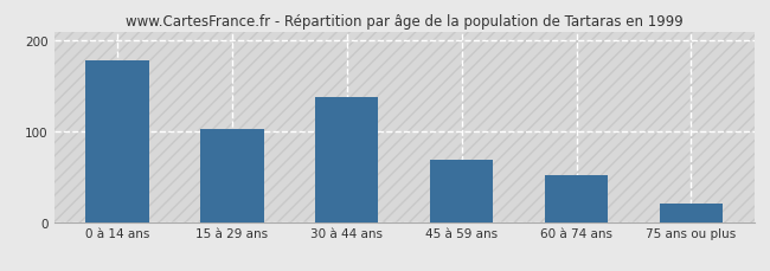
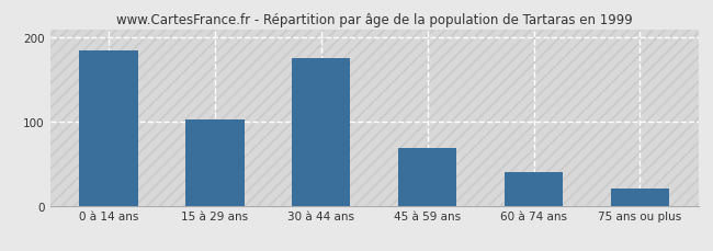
0 à 14 ans: 178 -> 185
30 à 44 ans: 138 -> 175
60 à 74 ans: 52 -> 40
